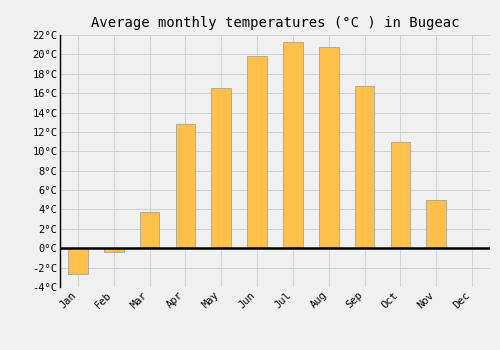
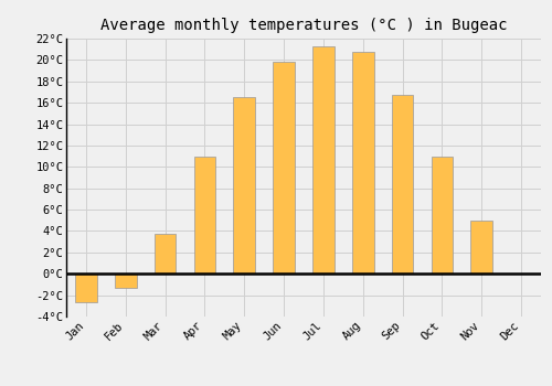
Feb: -0.4°C -> -1.3°C
Apr: 12.8°C -> 11.0°C
